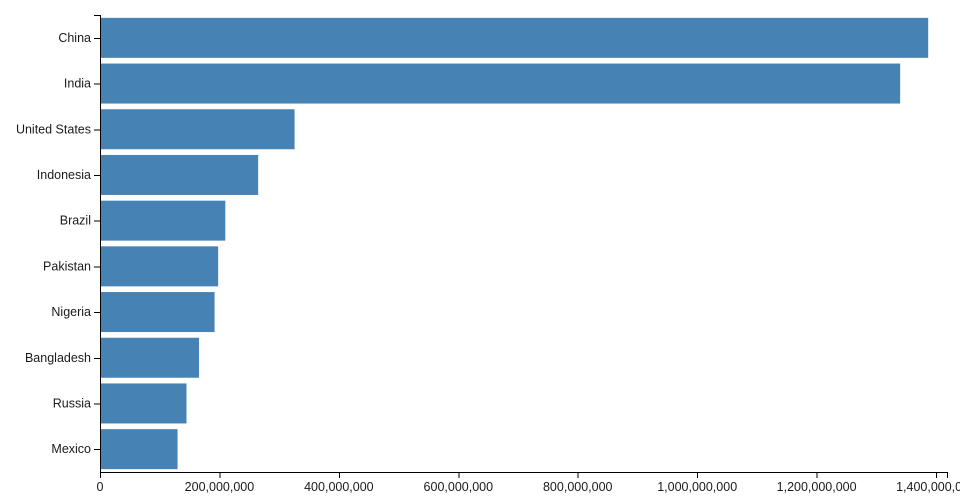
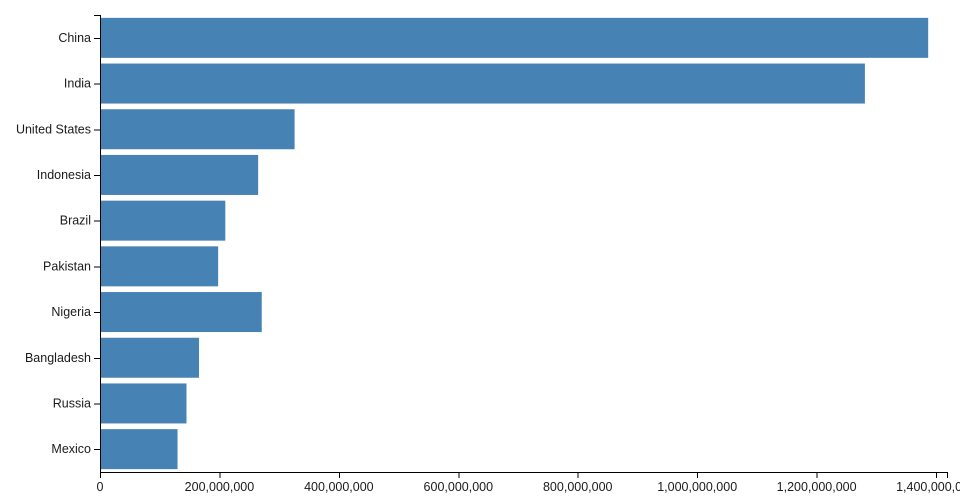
India: 1340000000 -> 1280000000
Nigeria: 190000000 -> 270000000
